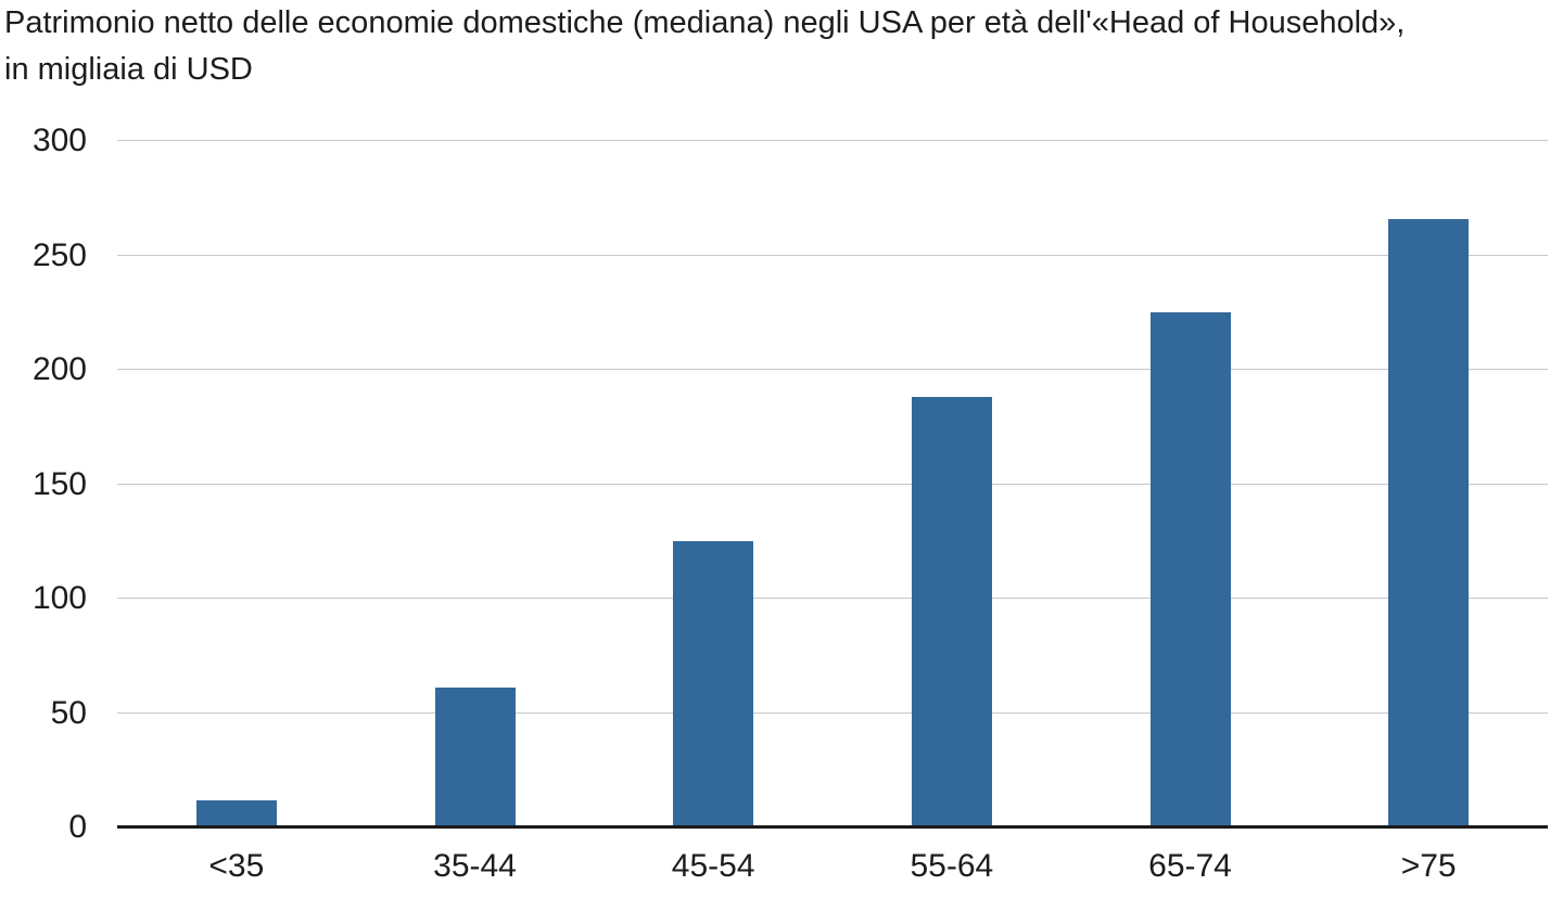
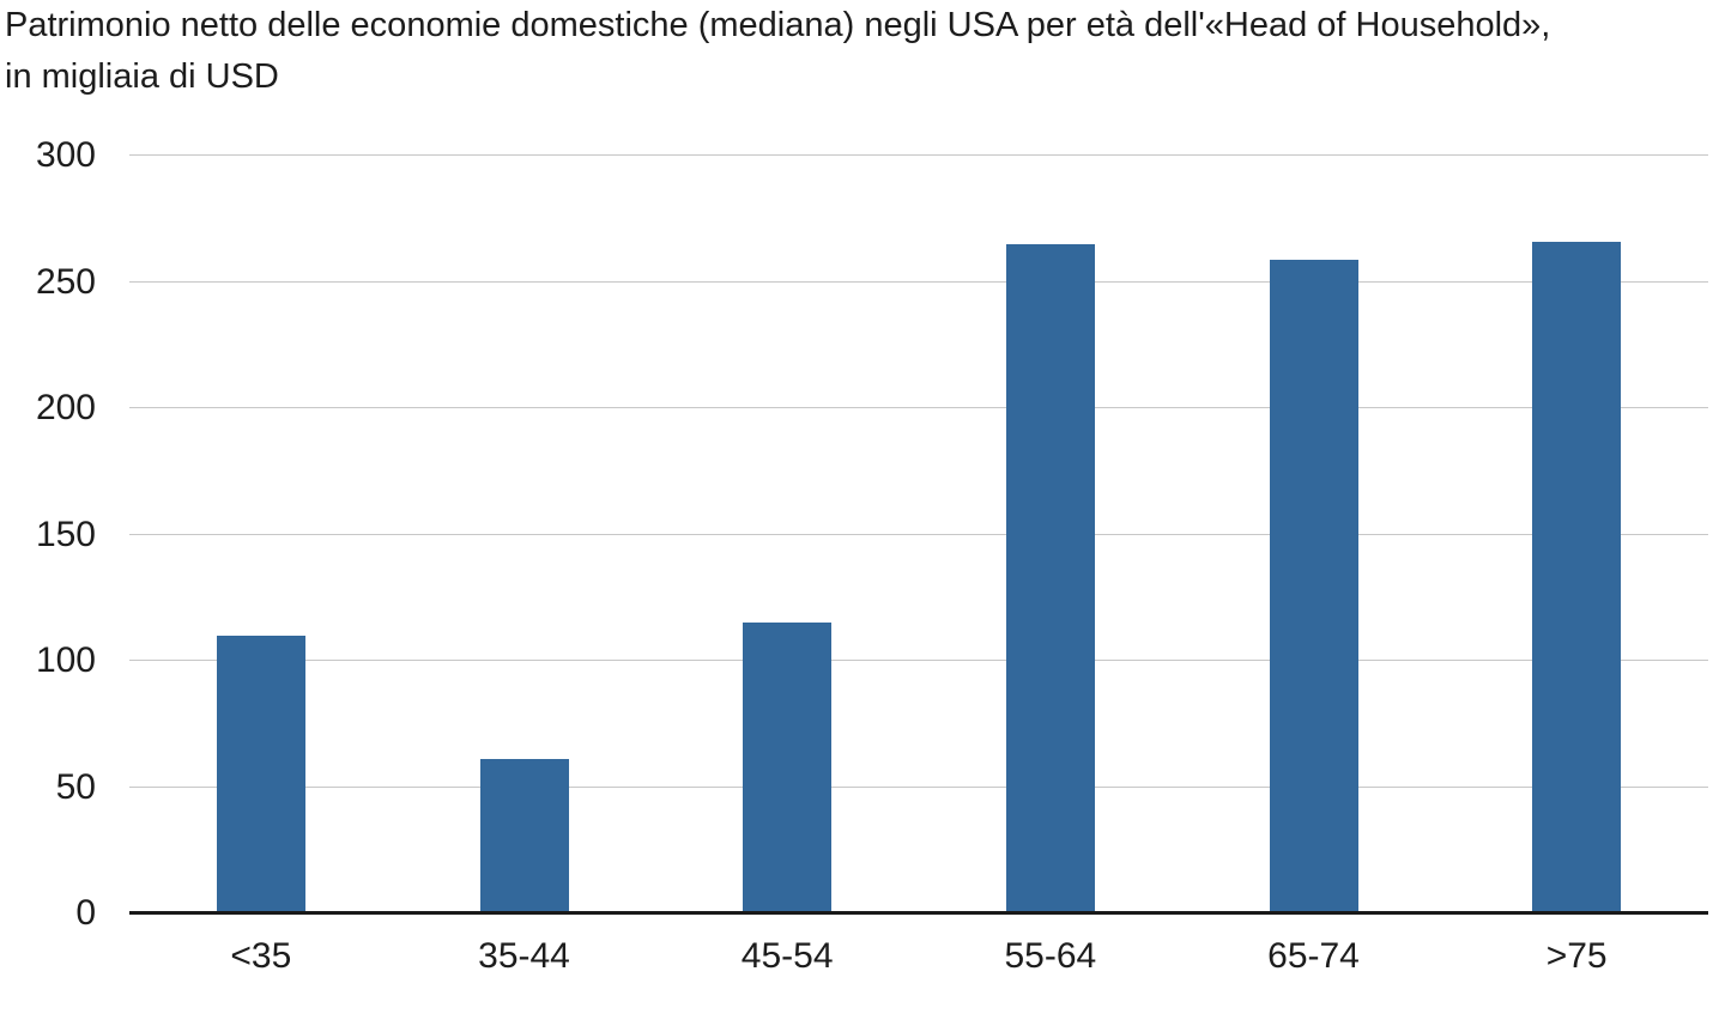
<35: 11 -> 109
45-54: 124 -> 114
55-64: 187 -> 264
65-74: 224 -> 258
